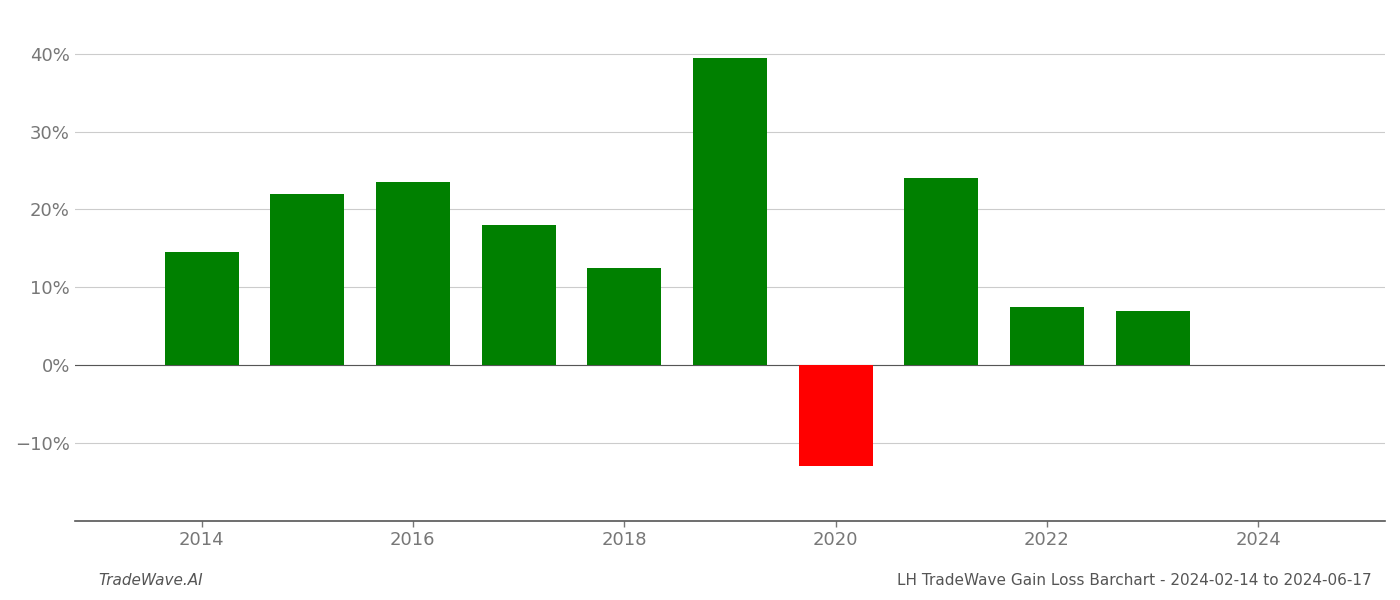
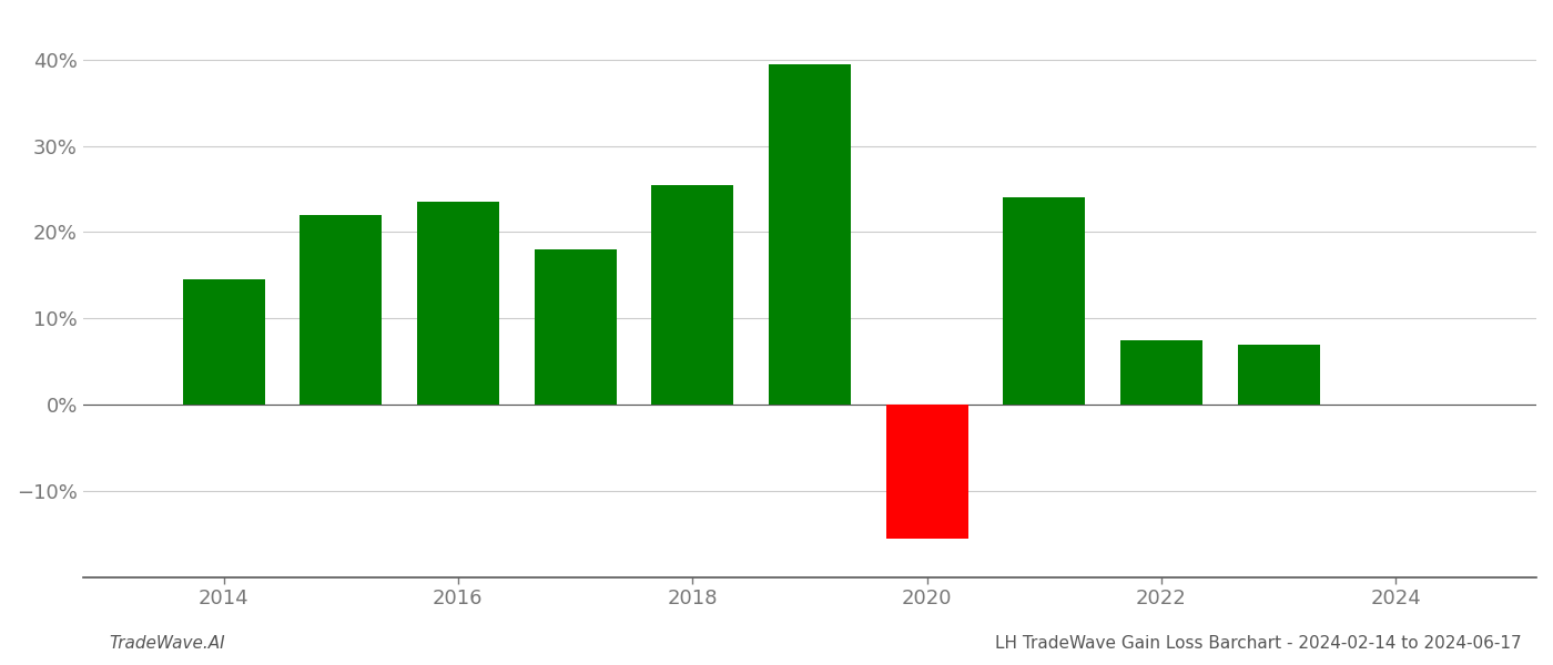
2018: 12.5% -> 25.4%
2020: -13.0% -> -15.6%
